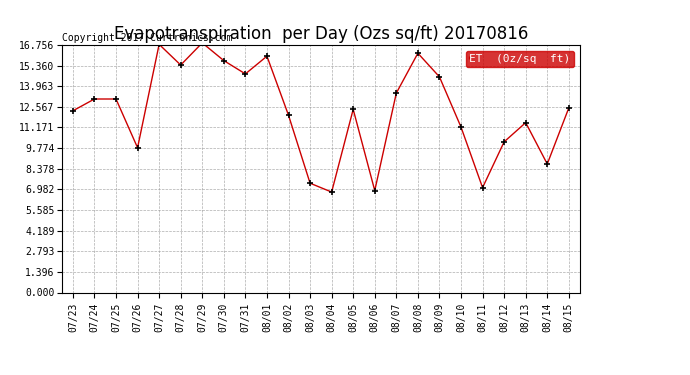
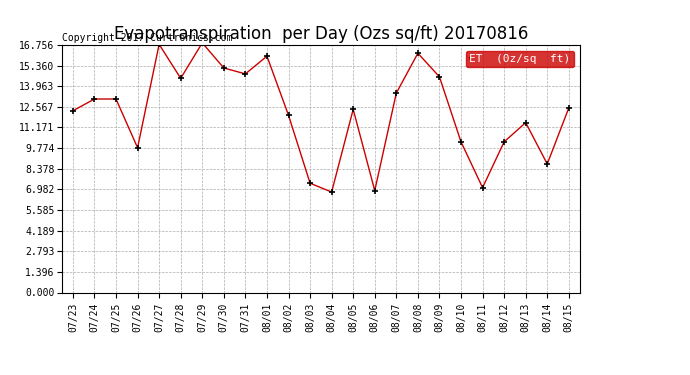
07/28: 15.4 -> 14.5
07/30: 15.7 -> 15.2
08/10: 11.2 -> 10.2
